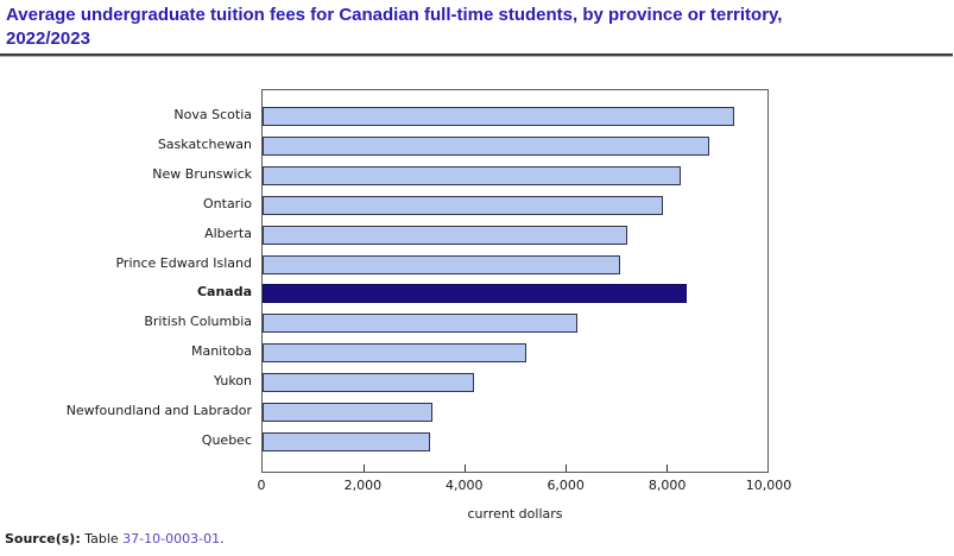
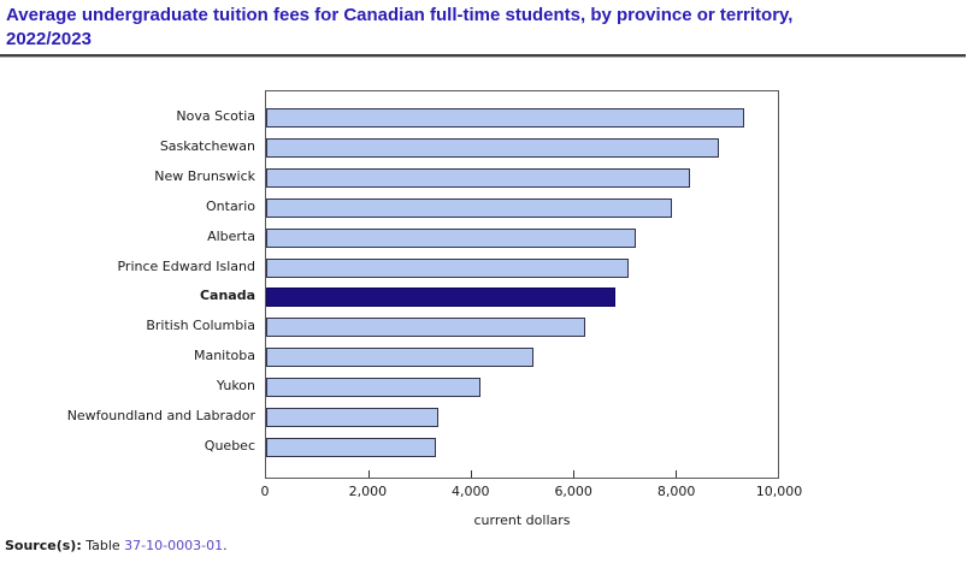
Canada: 8400 -> 6800
